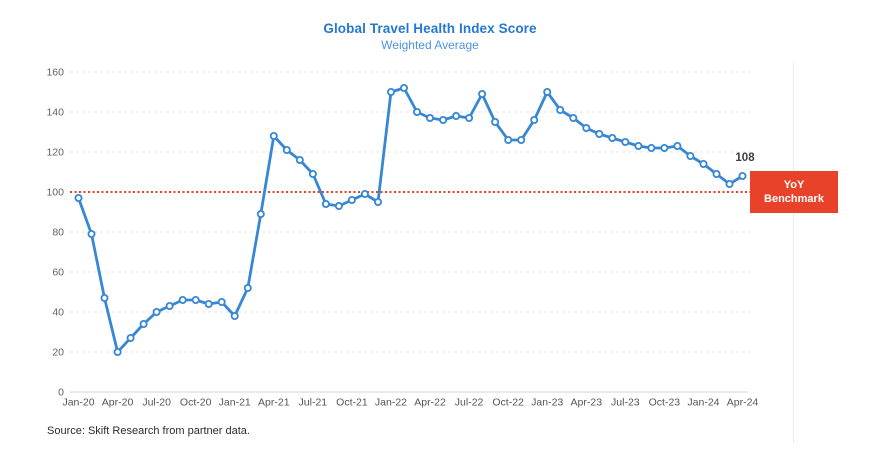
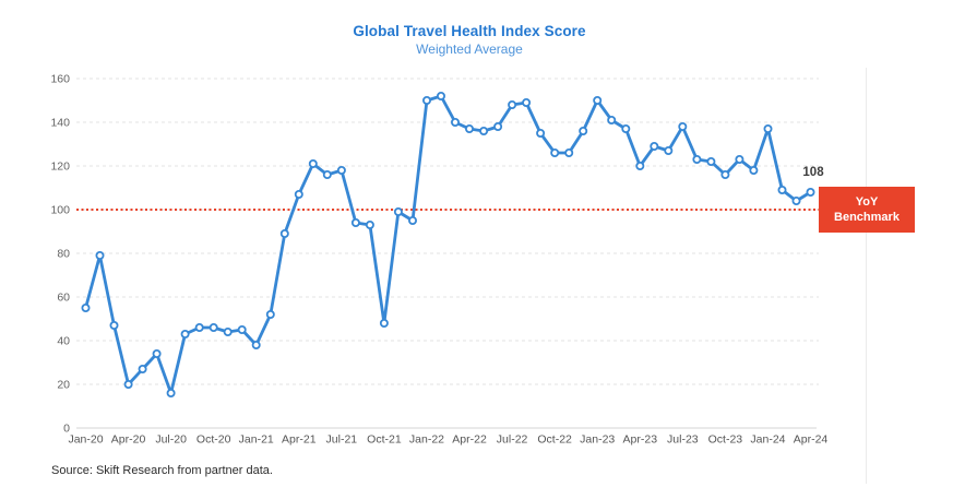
Jan-20: 97 -> 55
Jul-20: 40 -> 16
Apr-21: 128 -> 107
Jul-21: 109 -> 118
Oct-21: 96 -> 48
Jul-22: 137 -> 148
Apr-23: 132 -> 120
Jul-23: 125 -> 138
Oct-23: 122 -> 116
Jan-24: 114 -> 137
